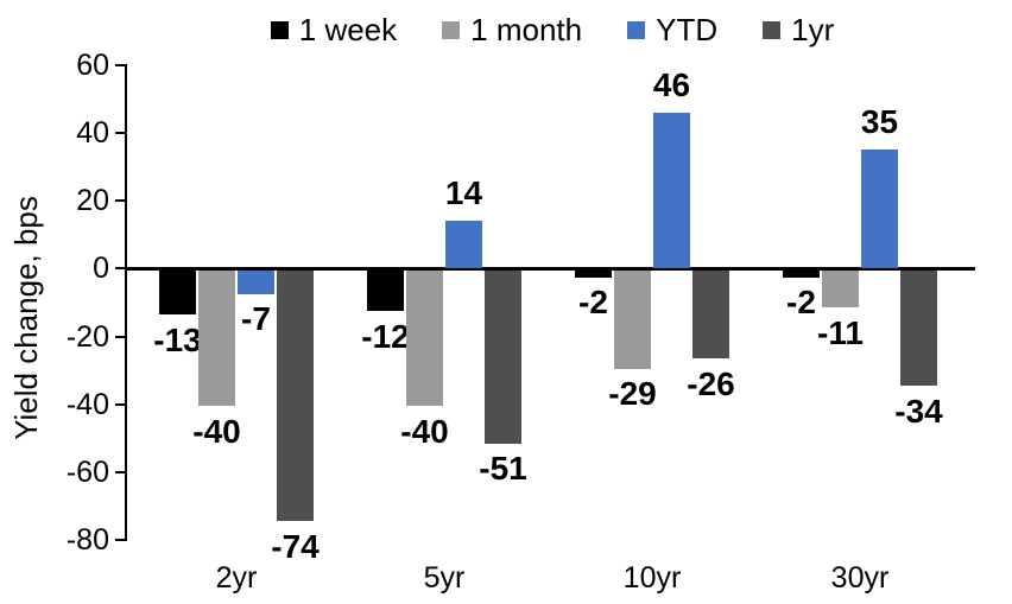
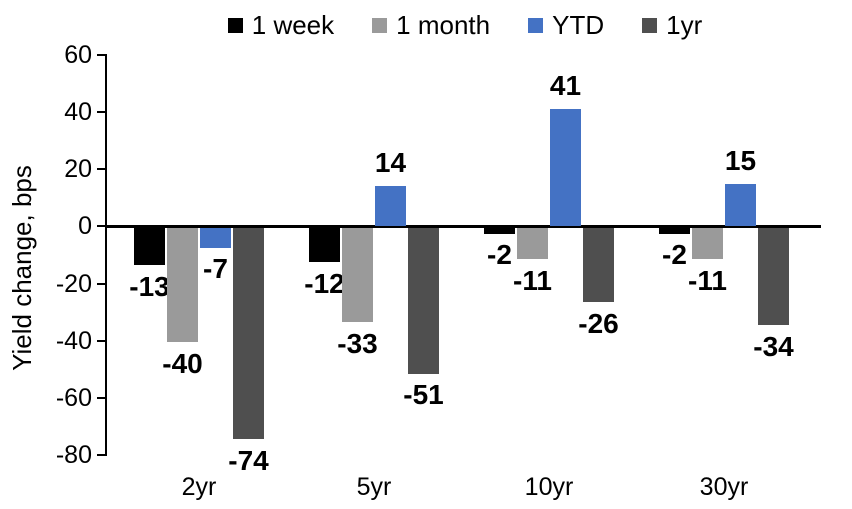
1 month/5yr: -40 -> -33
1 month/10yr: -29 -> -11
YTD/10yr: 46 -> 41
YTD/30yr: 35 -> 15
